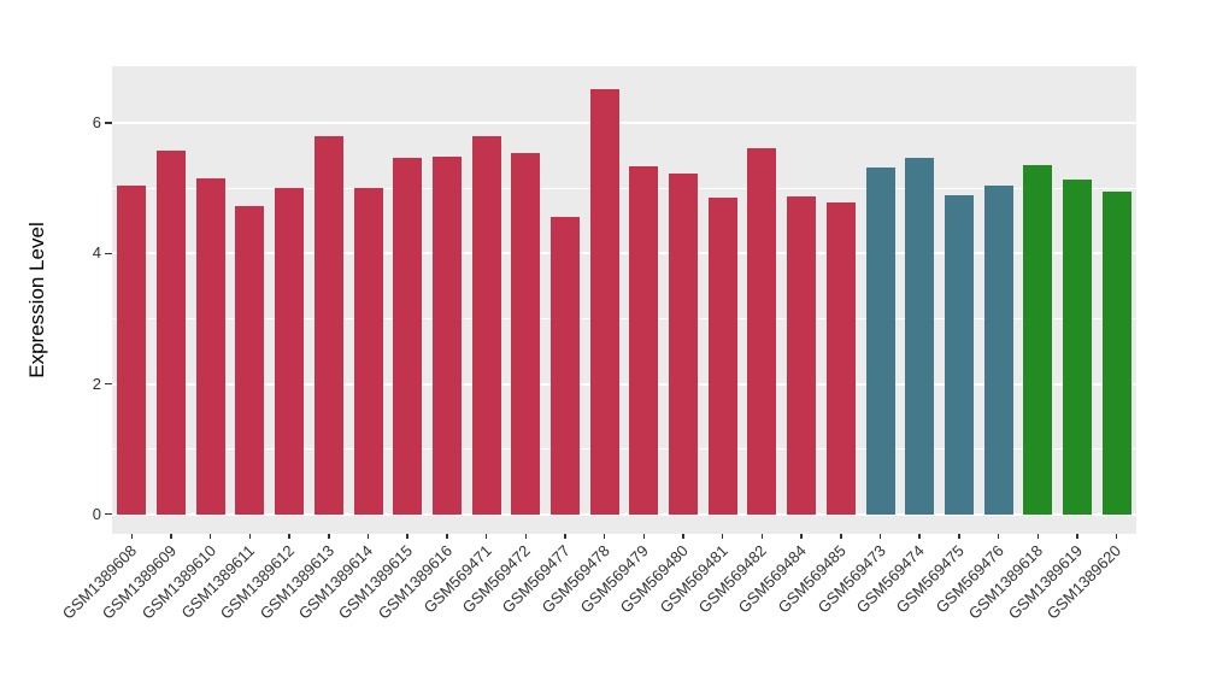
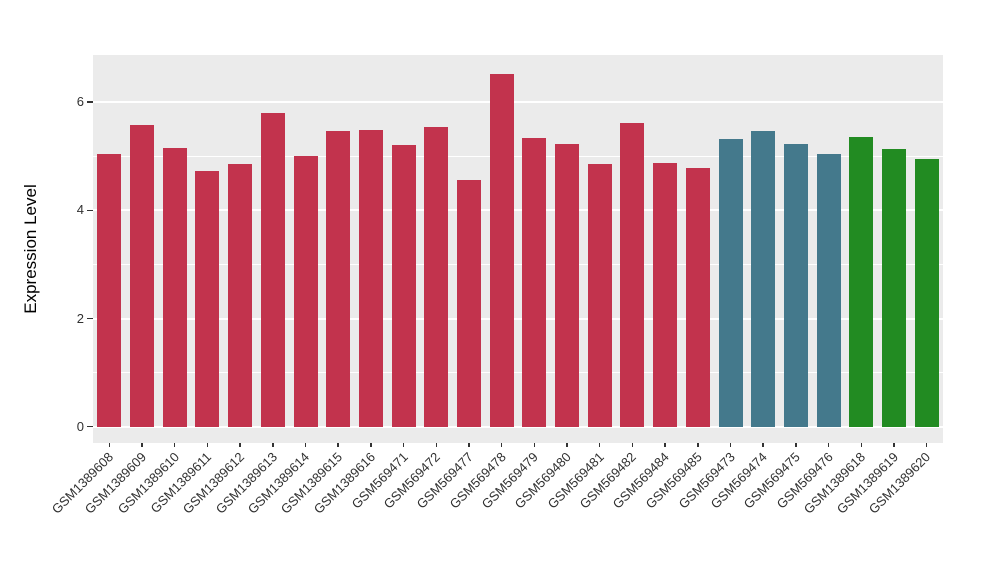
GSM1389612: 5.0 -> 4.9
GSM569471: 5.8 -> 5.2
GSM569475: 4.9 -> 5.2
